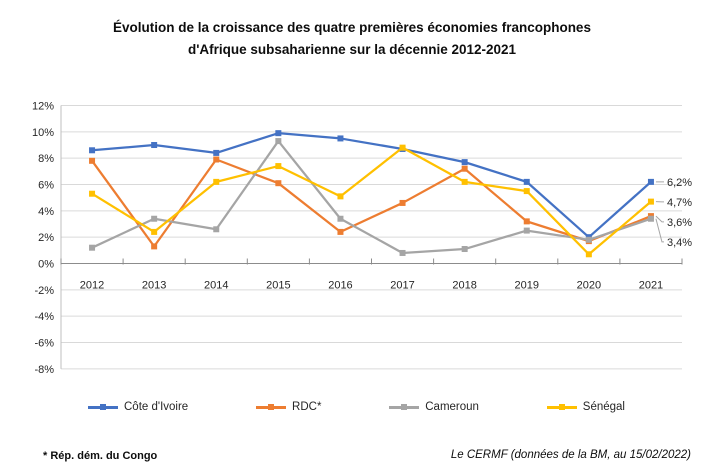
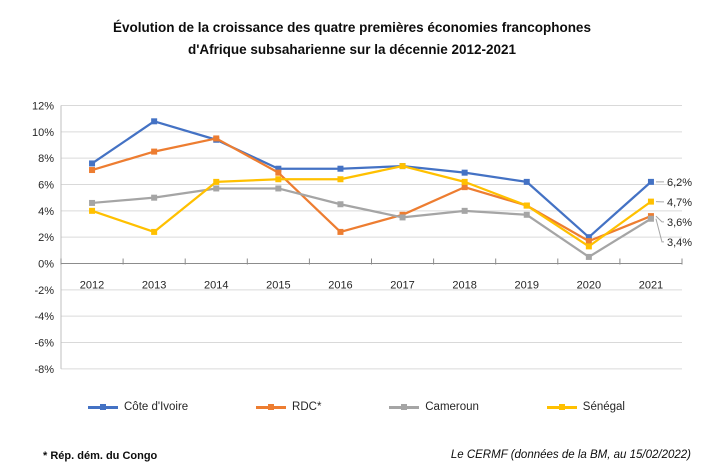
Côte d'Ivoire/2012: 8.6% -> 7.6%
RDC*/2012: 7.8% -> 7.1%
Cameroun/2012: 1.2% -> 4.6%
Sénégal/2012: 5.3% -> 4.0%
Côte d'Ivoire/2013: 9.0% -> 10.8%
RDC*/2013: 1.3% -> 8.5%
Cameroun/2013: 3.4% -> 5.0%
Côte d'Ivoire/2014: 8.4% -> 9.4%
RDC*/2014: 7.9% -> 9.5%
Cameroun/2014: 2.6% -> 5.7%
Côte d'Ivoire/2015: 9.9% -> 7.2%
RDC*/2015: 6.1% -> 6.9%
Cameroun/2015: 9.3% -> 5.7%
Sénégal/2015: 7.4% -> 6.4%
Côte d'Ivoire/2016: 9.5% -> 7.2%
Cameroun/2016: 3.4% -> 4.5%
Sénégal/2016: 5.1% -> 6.4%
Côte d'Ivoire/2017: 8.7% -> 7.4%
RDC*/2017: 4.6% -> 3.7%
Cameroun/2017: 0.8% -> 3.5%
Sénégal/2017: 8.8% -> 7.4%
Côte d'Ivoire/2018: 7.7% -> 6.9%
RDC*/2018: 7.2% -> 5.8%
Cameroun/2018: 1.1% -> 4.0%
RDC*/2019: 3.2% -> 4.4%
Cameroun/2019: 2.5% -> 3.7%
Sénégal/2019: 5.5% -> 4.4%
Cameroun/2020: 1.8% -> 0.5%
Sénégal/2020: 0.7% -> 1.3%
